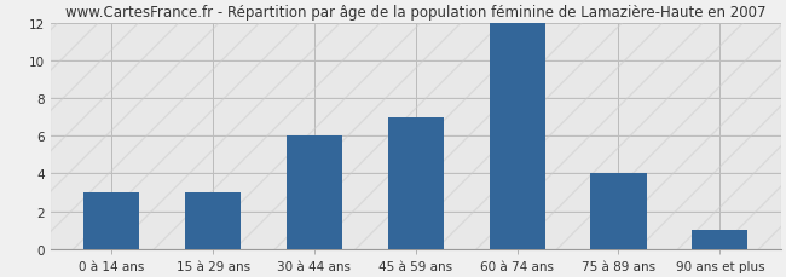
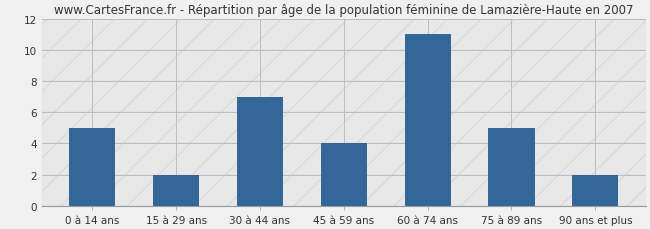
0 à 14 ans: 3 -> 5
15 à 29 ans: 3 -> 2
30 à 44 ans: 6 -> 7
45 à 59 ans: 7 -> 4
60 à 74 ans: 12 -> 11
75 à 89 ans: 4 -> 5
90 ans et plus: 1 -> 2
